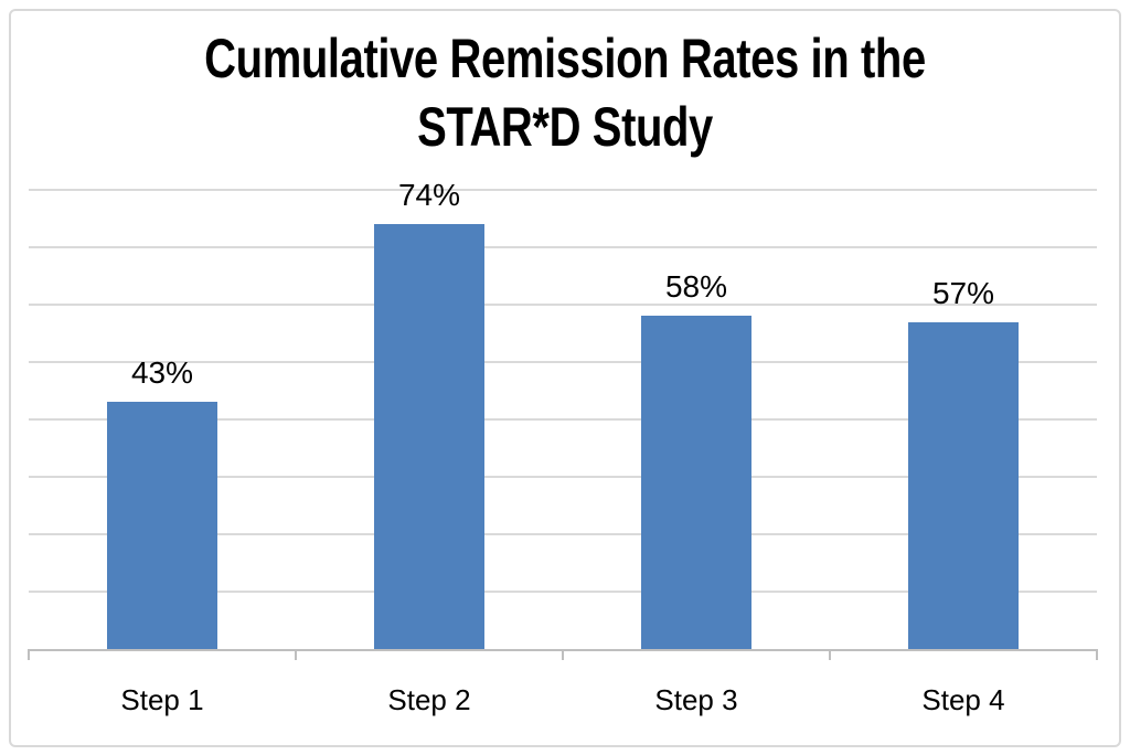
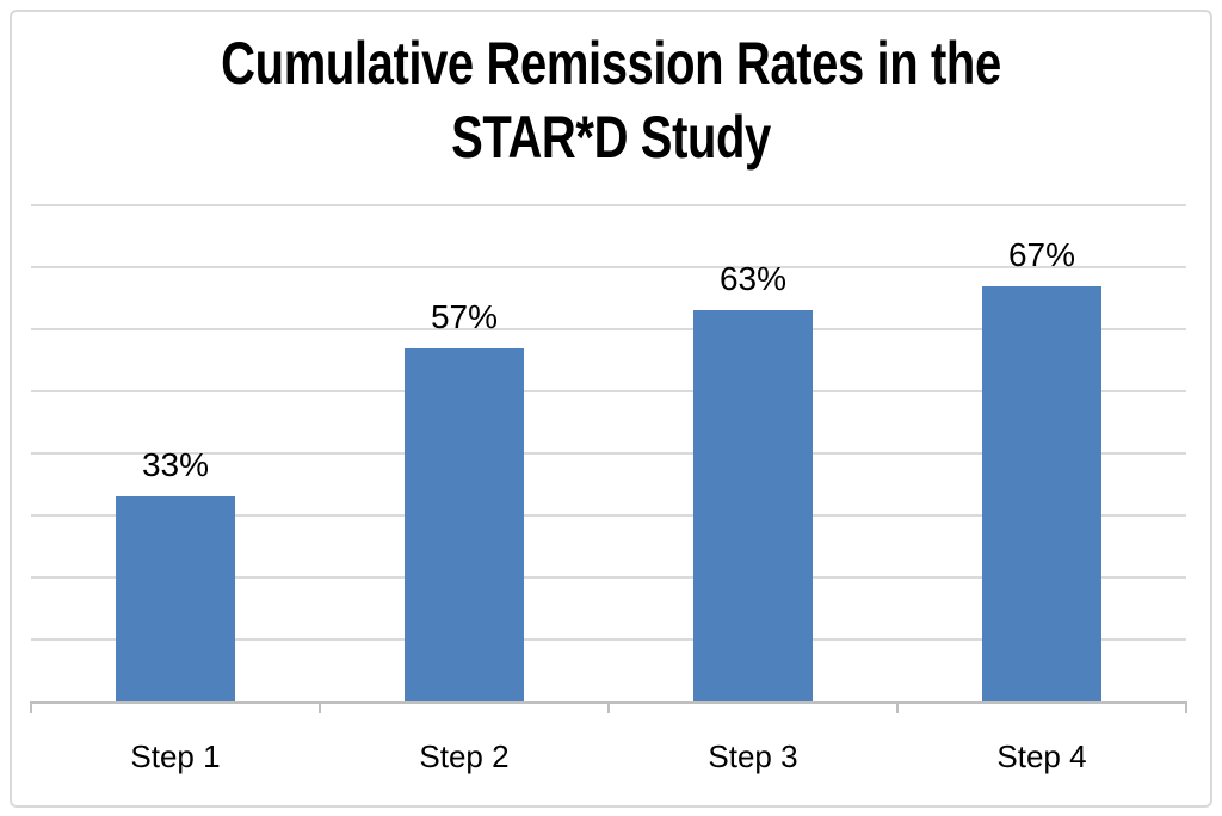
Step 1: 43% -> 33%
Step 2: 74% -> 57%
Step 3: 58% -> 63%
Step 4: 57% -> 67%
